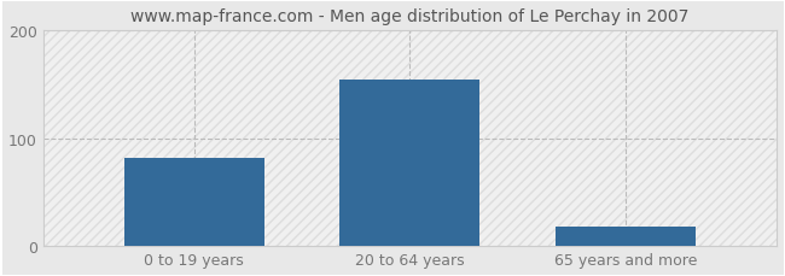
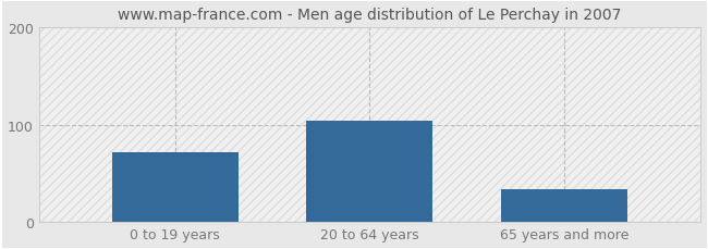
0 to 19 years: 82 -> 72
20 to 64 years: 155 -> 104
65 years and more: 18 -> 34
